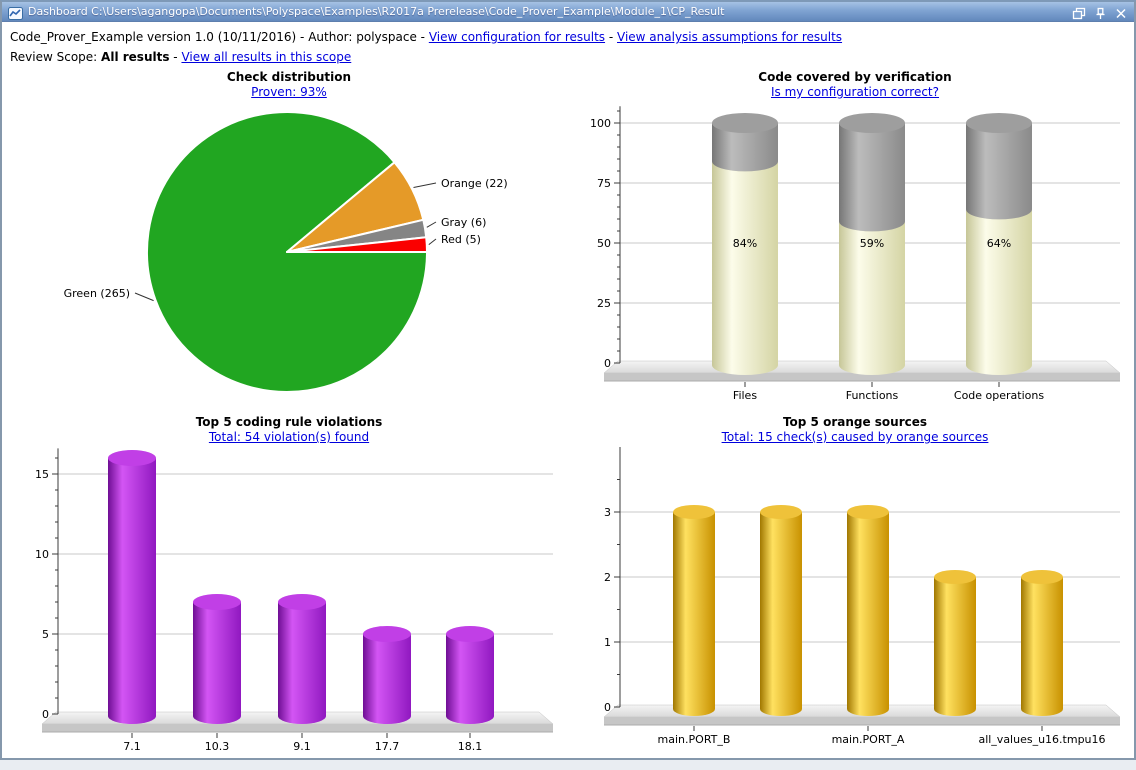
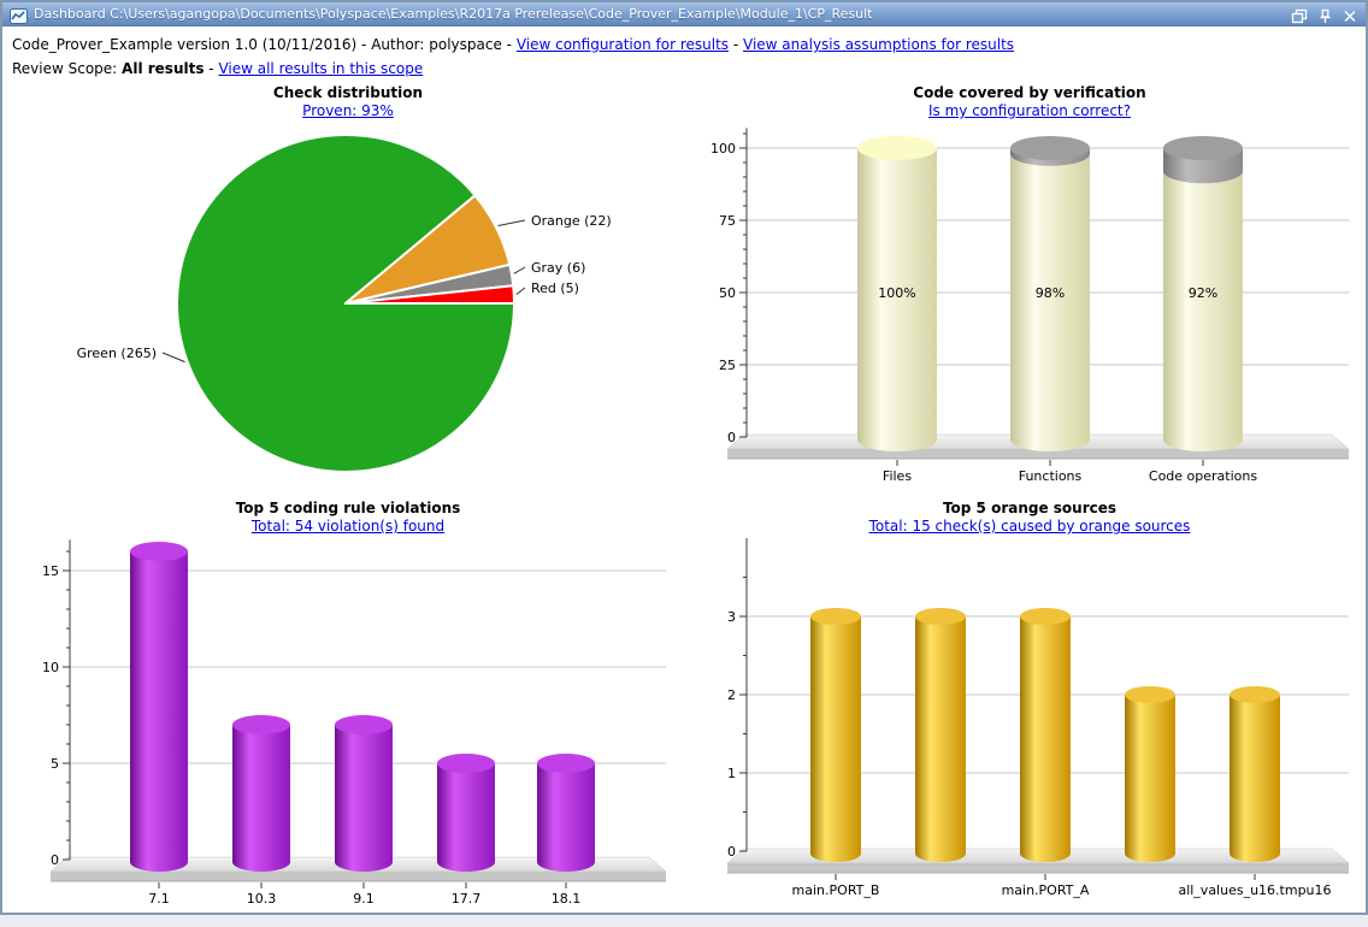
Code covered by verification/Files: 84% -> 100%
Code covered by verification/Functions: 59% -> 98%
Code covered by verification/Code operations: 64% -> 92%
